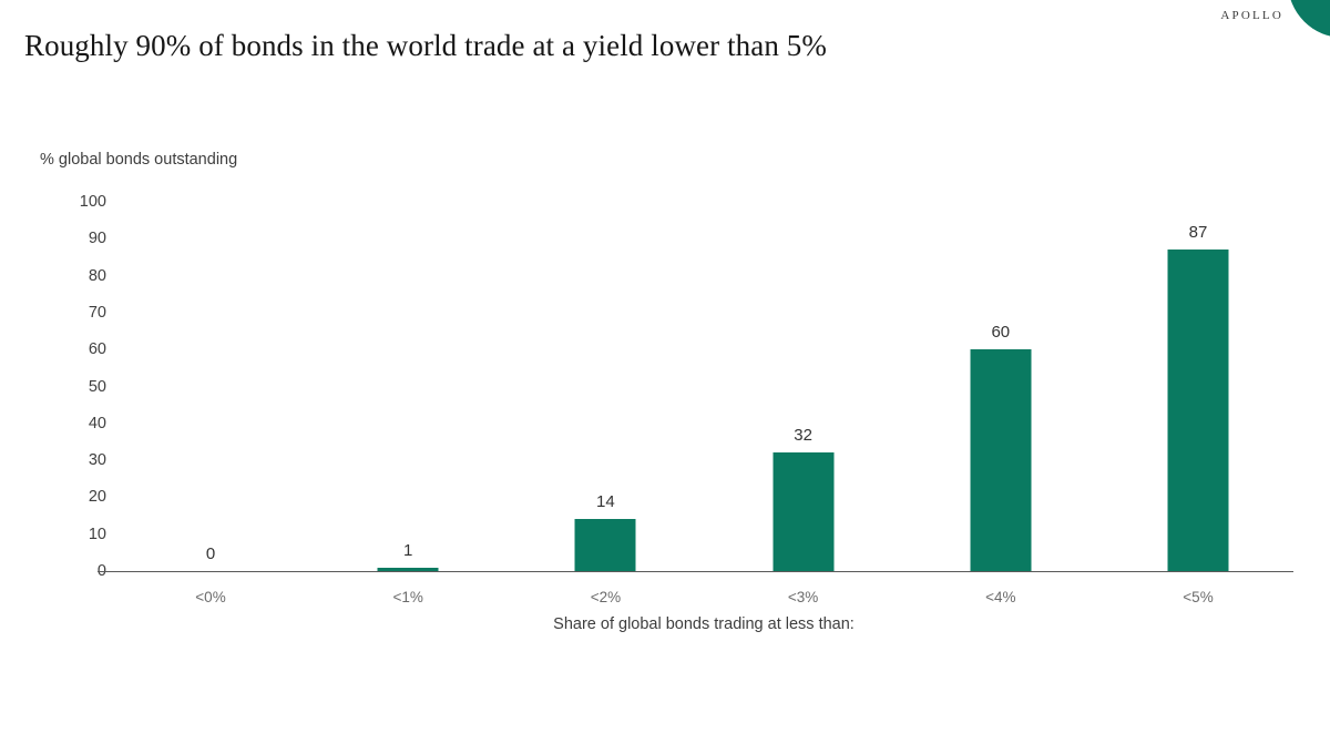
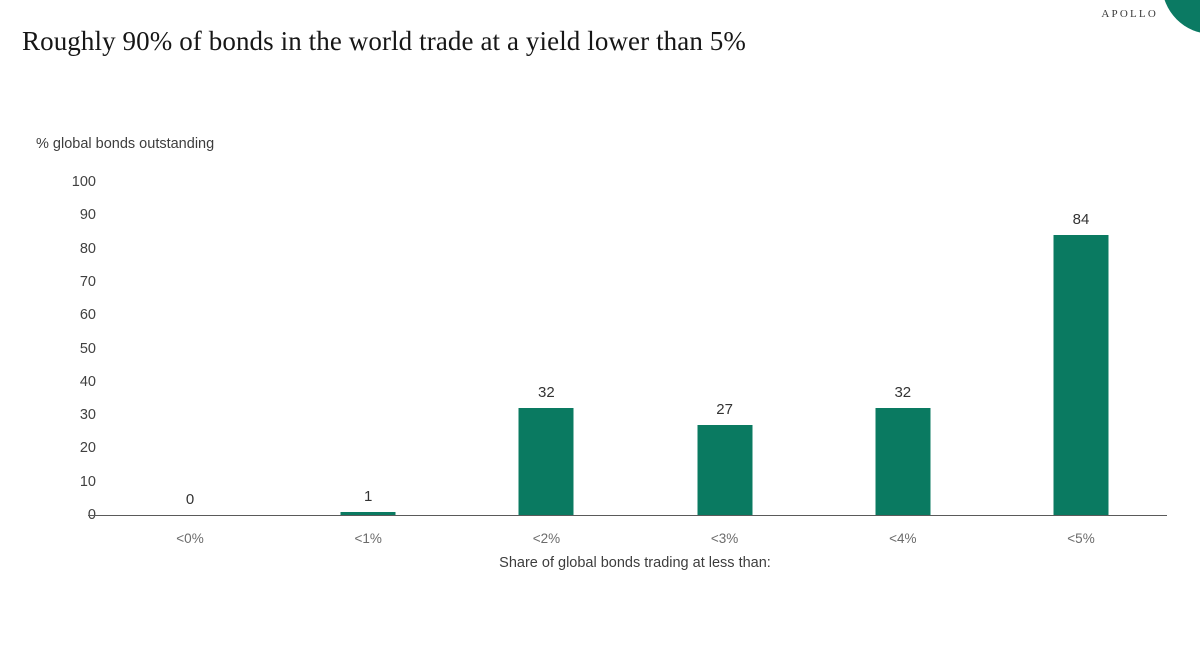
<2%: 14 -> 32
<3%: 32 -> 27
<4%: 60 -> 32
<5%: 87 -> 84
